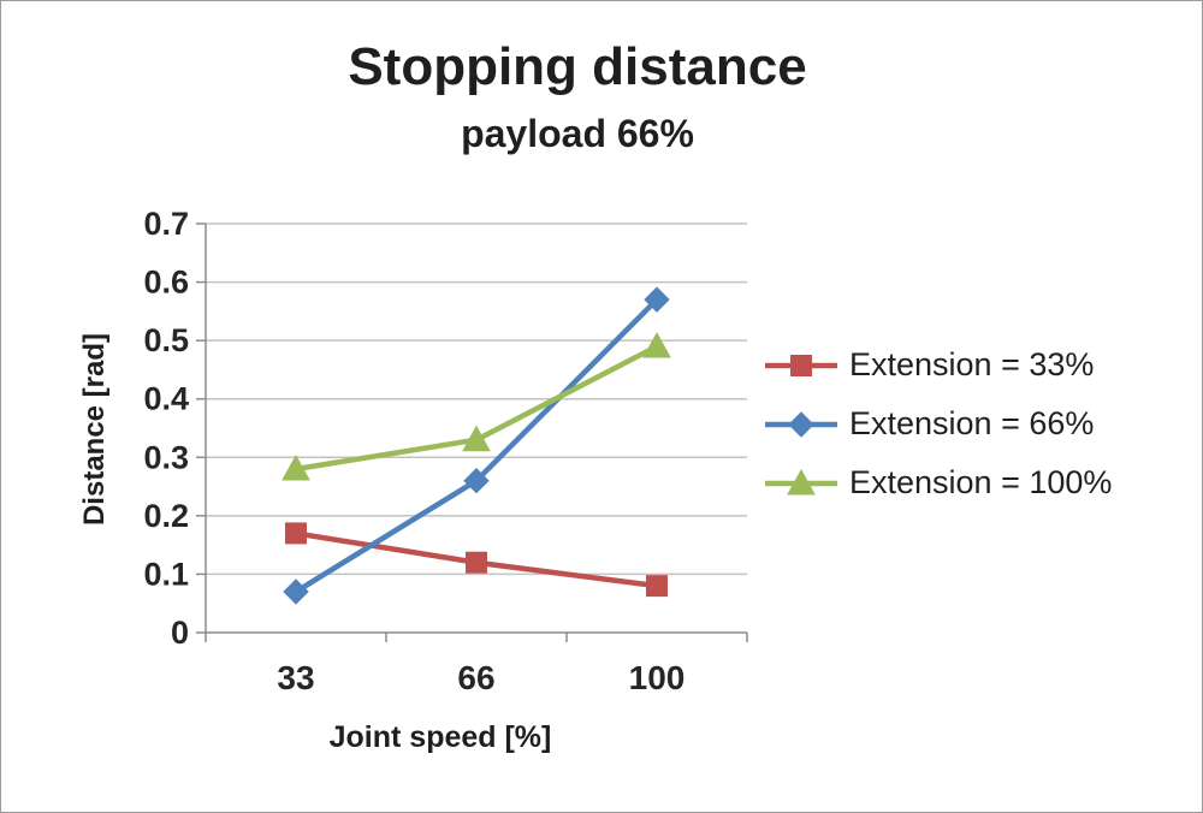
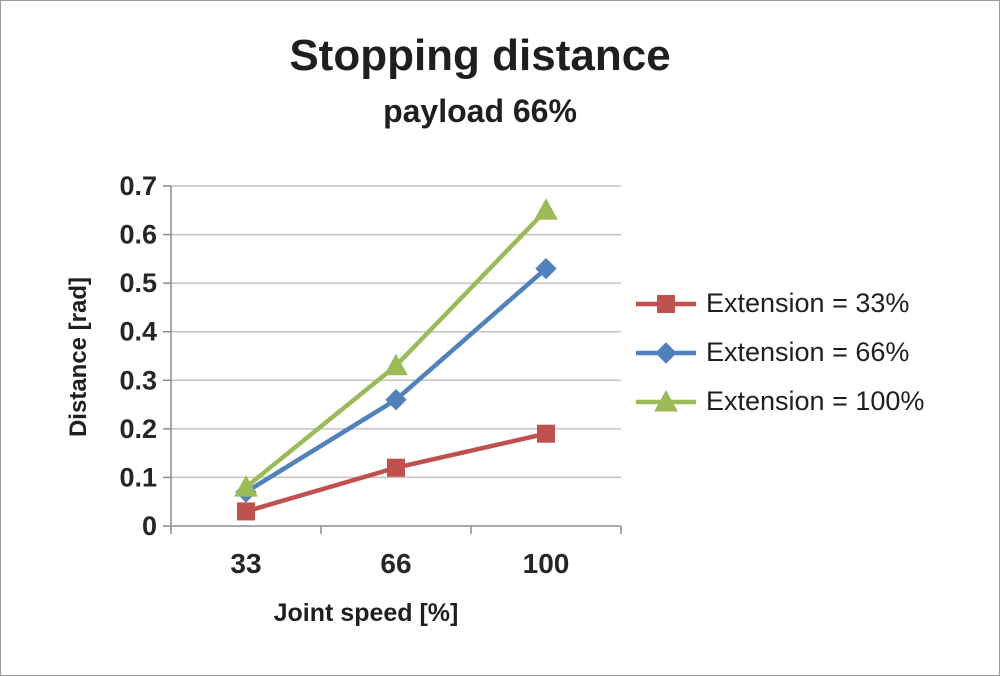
Extension = 33%/33: 0.17 -> 0.03
Extension = 100%/33: 0.28 -> 0.08
Extension = 33%/100: 0.08 -> 0.19
Extension = 66%/100: 0.57 -> 0.53
Extension = 100%/100: 0.49 -> 0.65
